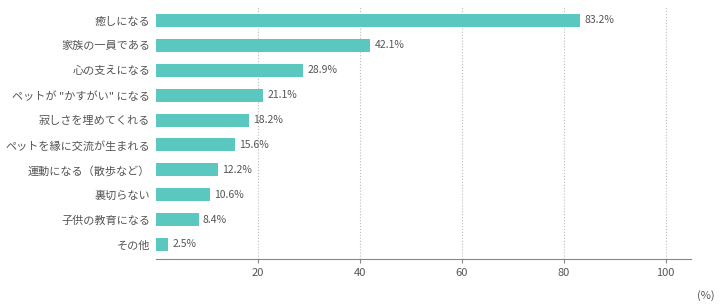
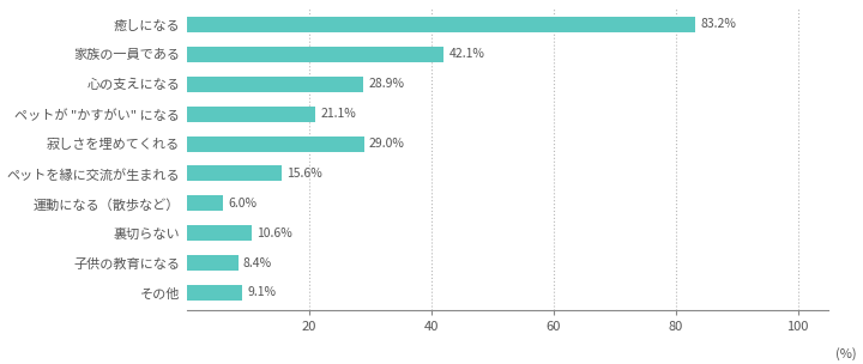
寂しさを埋めてくれる: 18.2% -> 29.0%
運動になる（散歩など）: 12.2% -> 6.0%
その他: 2.5% -> 9.1%
